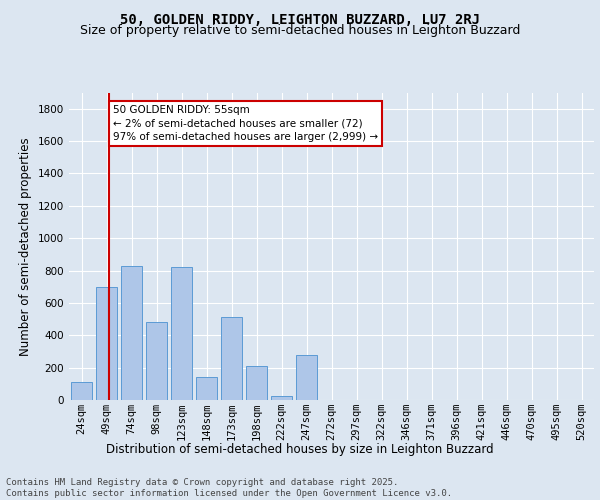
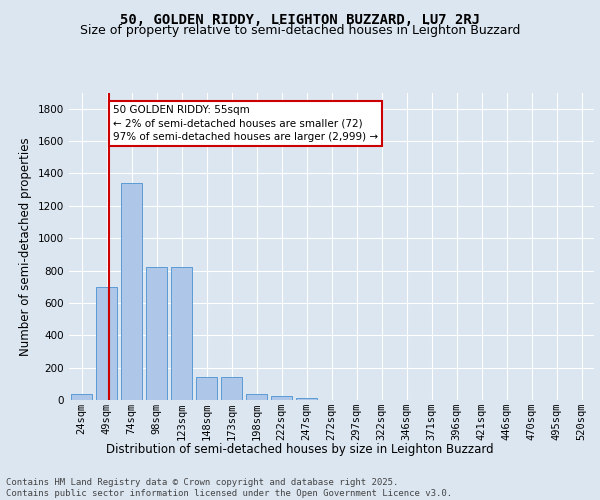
24sqm: 110 -> 40
74sqm: 830 -> 1340
98sqm: 480 -> 820
173sqm: 510 -> 140
198sqm: 210 -> 40
247sqm: 280 -> 20
